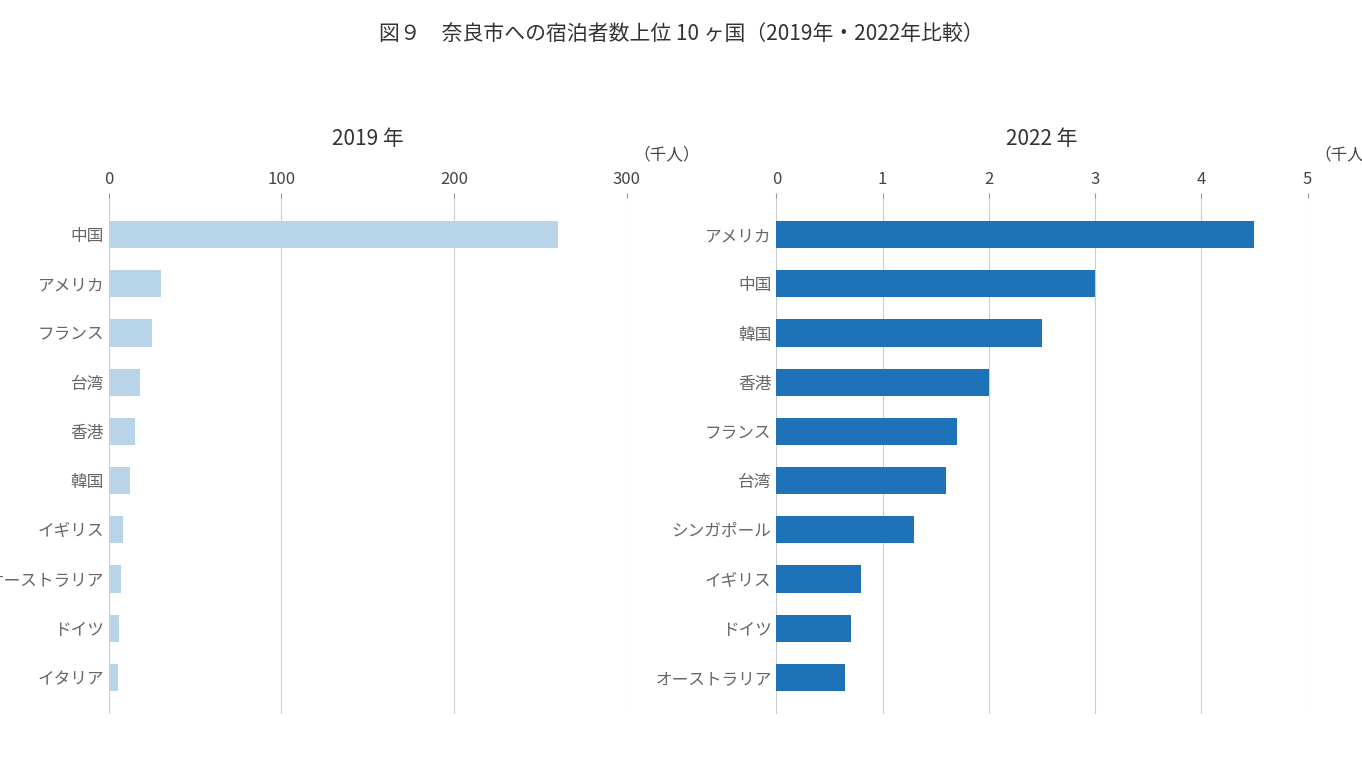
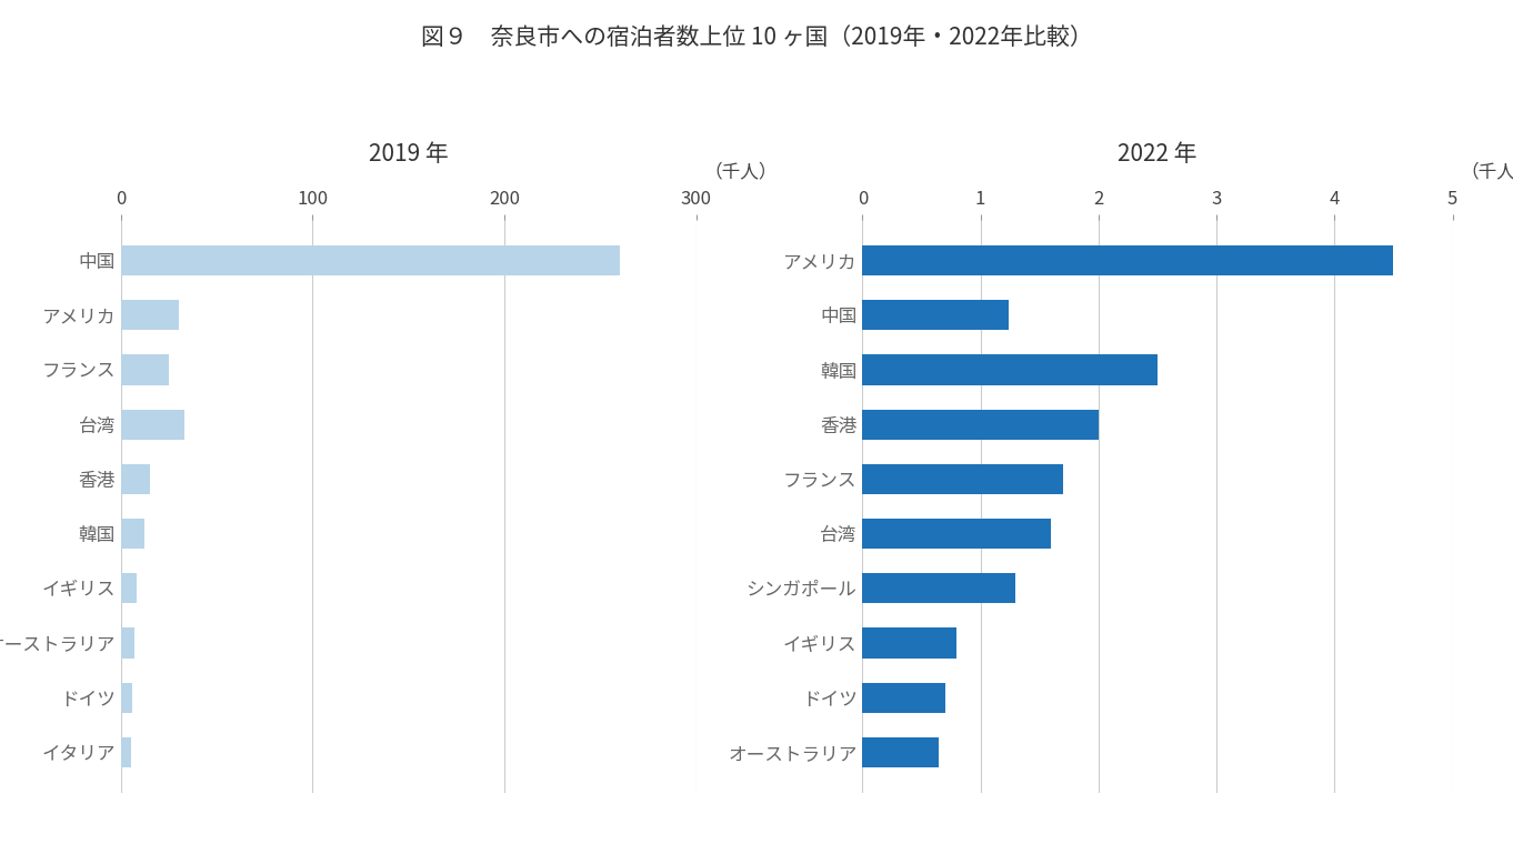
2019 年/台湾: 18 -> 33
2022 年/中国: 3.00 -> 1.24
